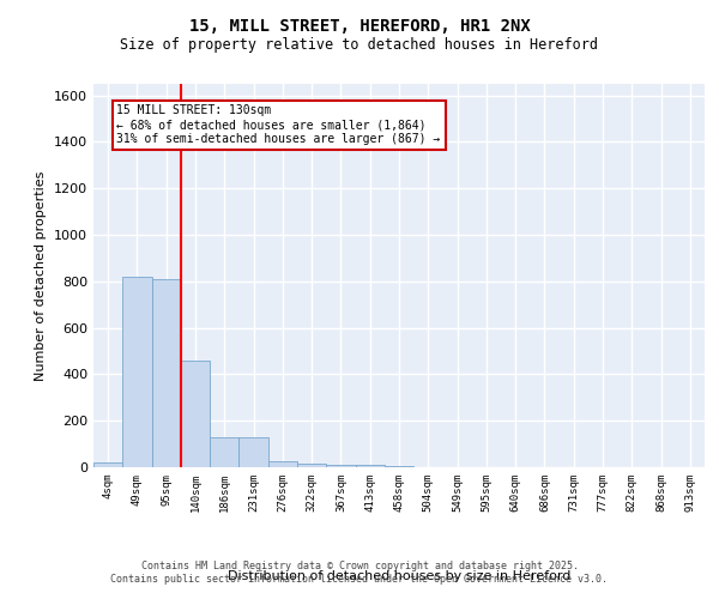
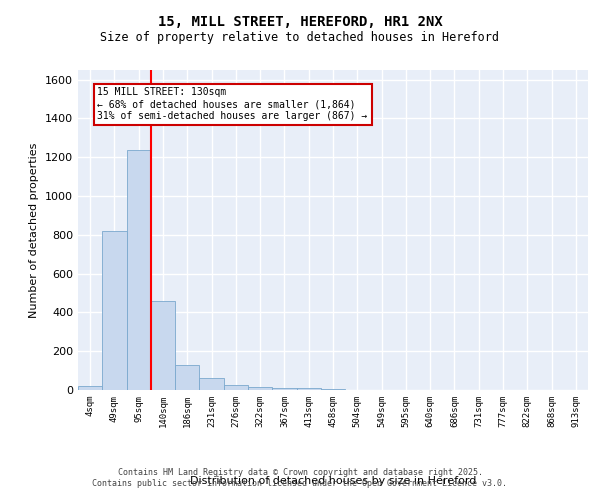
95sqm: 810 -> 1240
231sqm: 130 -> 60
